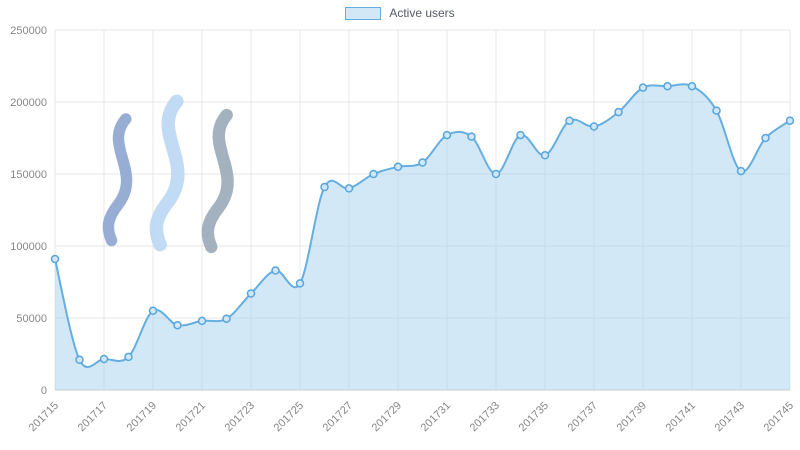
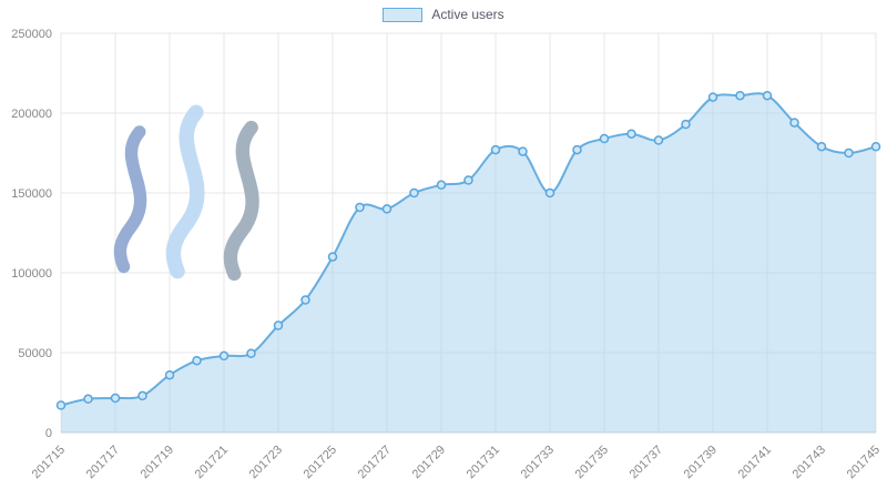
201715: 91000 -> 17000
201719: 55000 -> 36000
201725: 74000 -> 110000
201735: 163000 -> 184000
201743: 152000 -> 179000
201745: 187000 -> 179000
